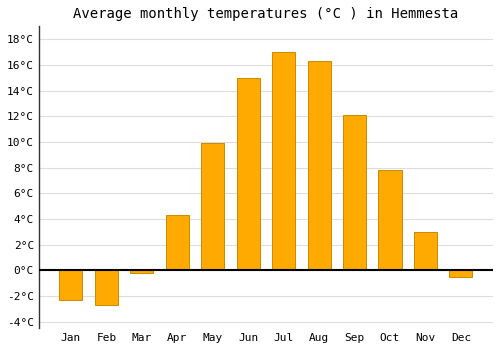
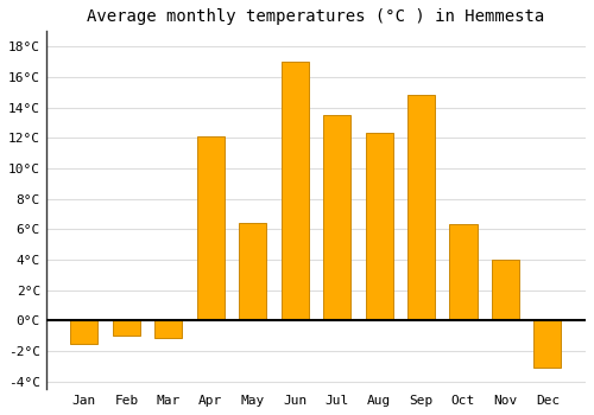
Jan: -2.3°C -> -1.5°C
Feb: -2.7°C -> -1.0°C
Mar: -0.2°C -> -1.1°C
Apr: 4.3°C -> 12.1°C
May: 9.9°C -> 6.4°C
Jun: 15.0°C -> 17.0°C
Jul: 17.0°C -> 13.5°C
Aug: 16.3°C -> 12.3°C
Sep: 12.1°C -> 14.8°C
Oct: 7.8°C -> 6.3°C
Nov: 3.0°C -> 4.0°C
Dec: -0.5°C -> -3.1°C
